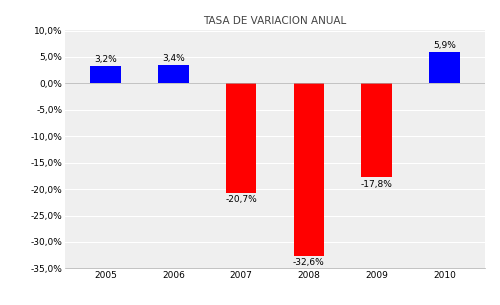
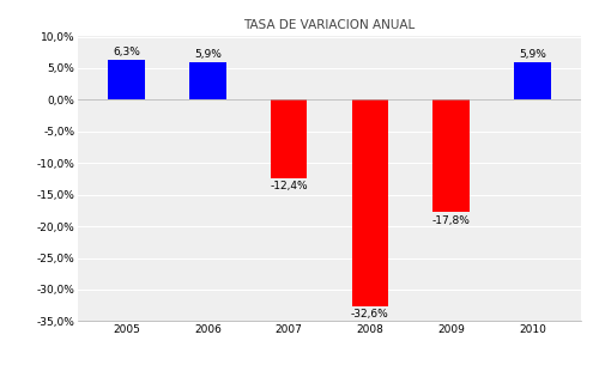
2005: 3,2% -> 6,3%
2006: 3,4% -> 5,9%
2007: -20,7% -> -12,4%
